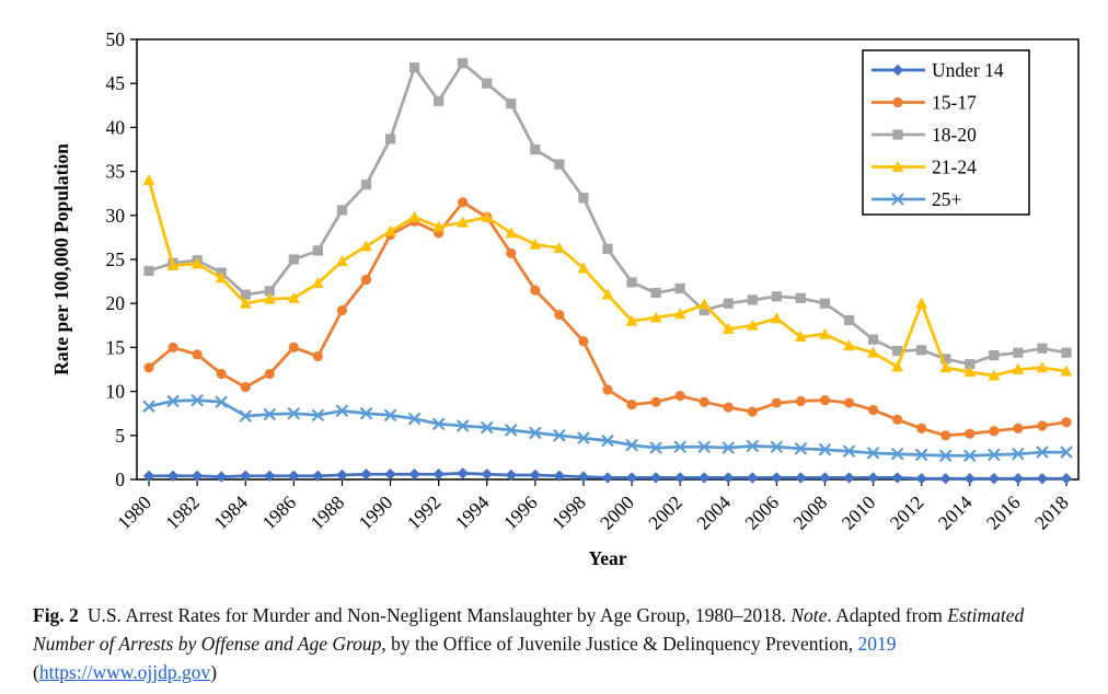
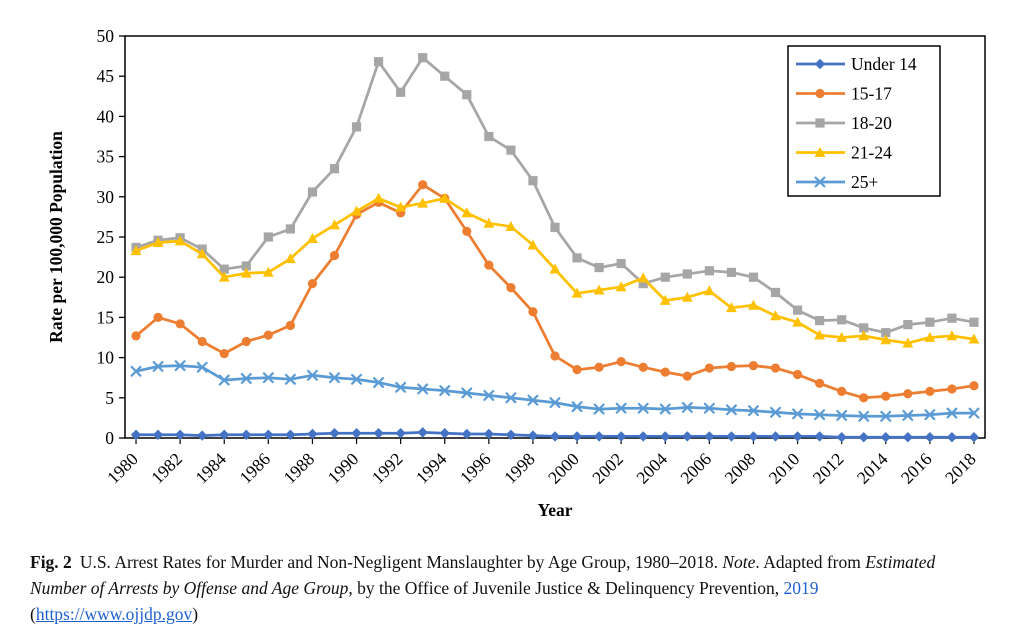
21-24/1980: 34 -> 23
15-17/1986: 15 -> 13
21-24/2012: 20 -> 12
